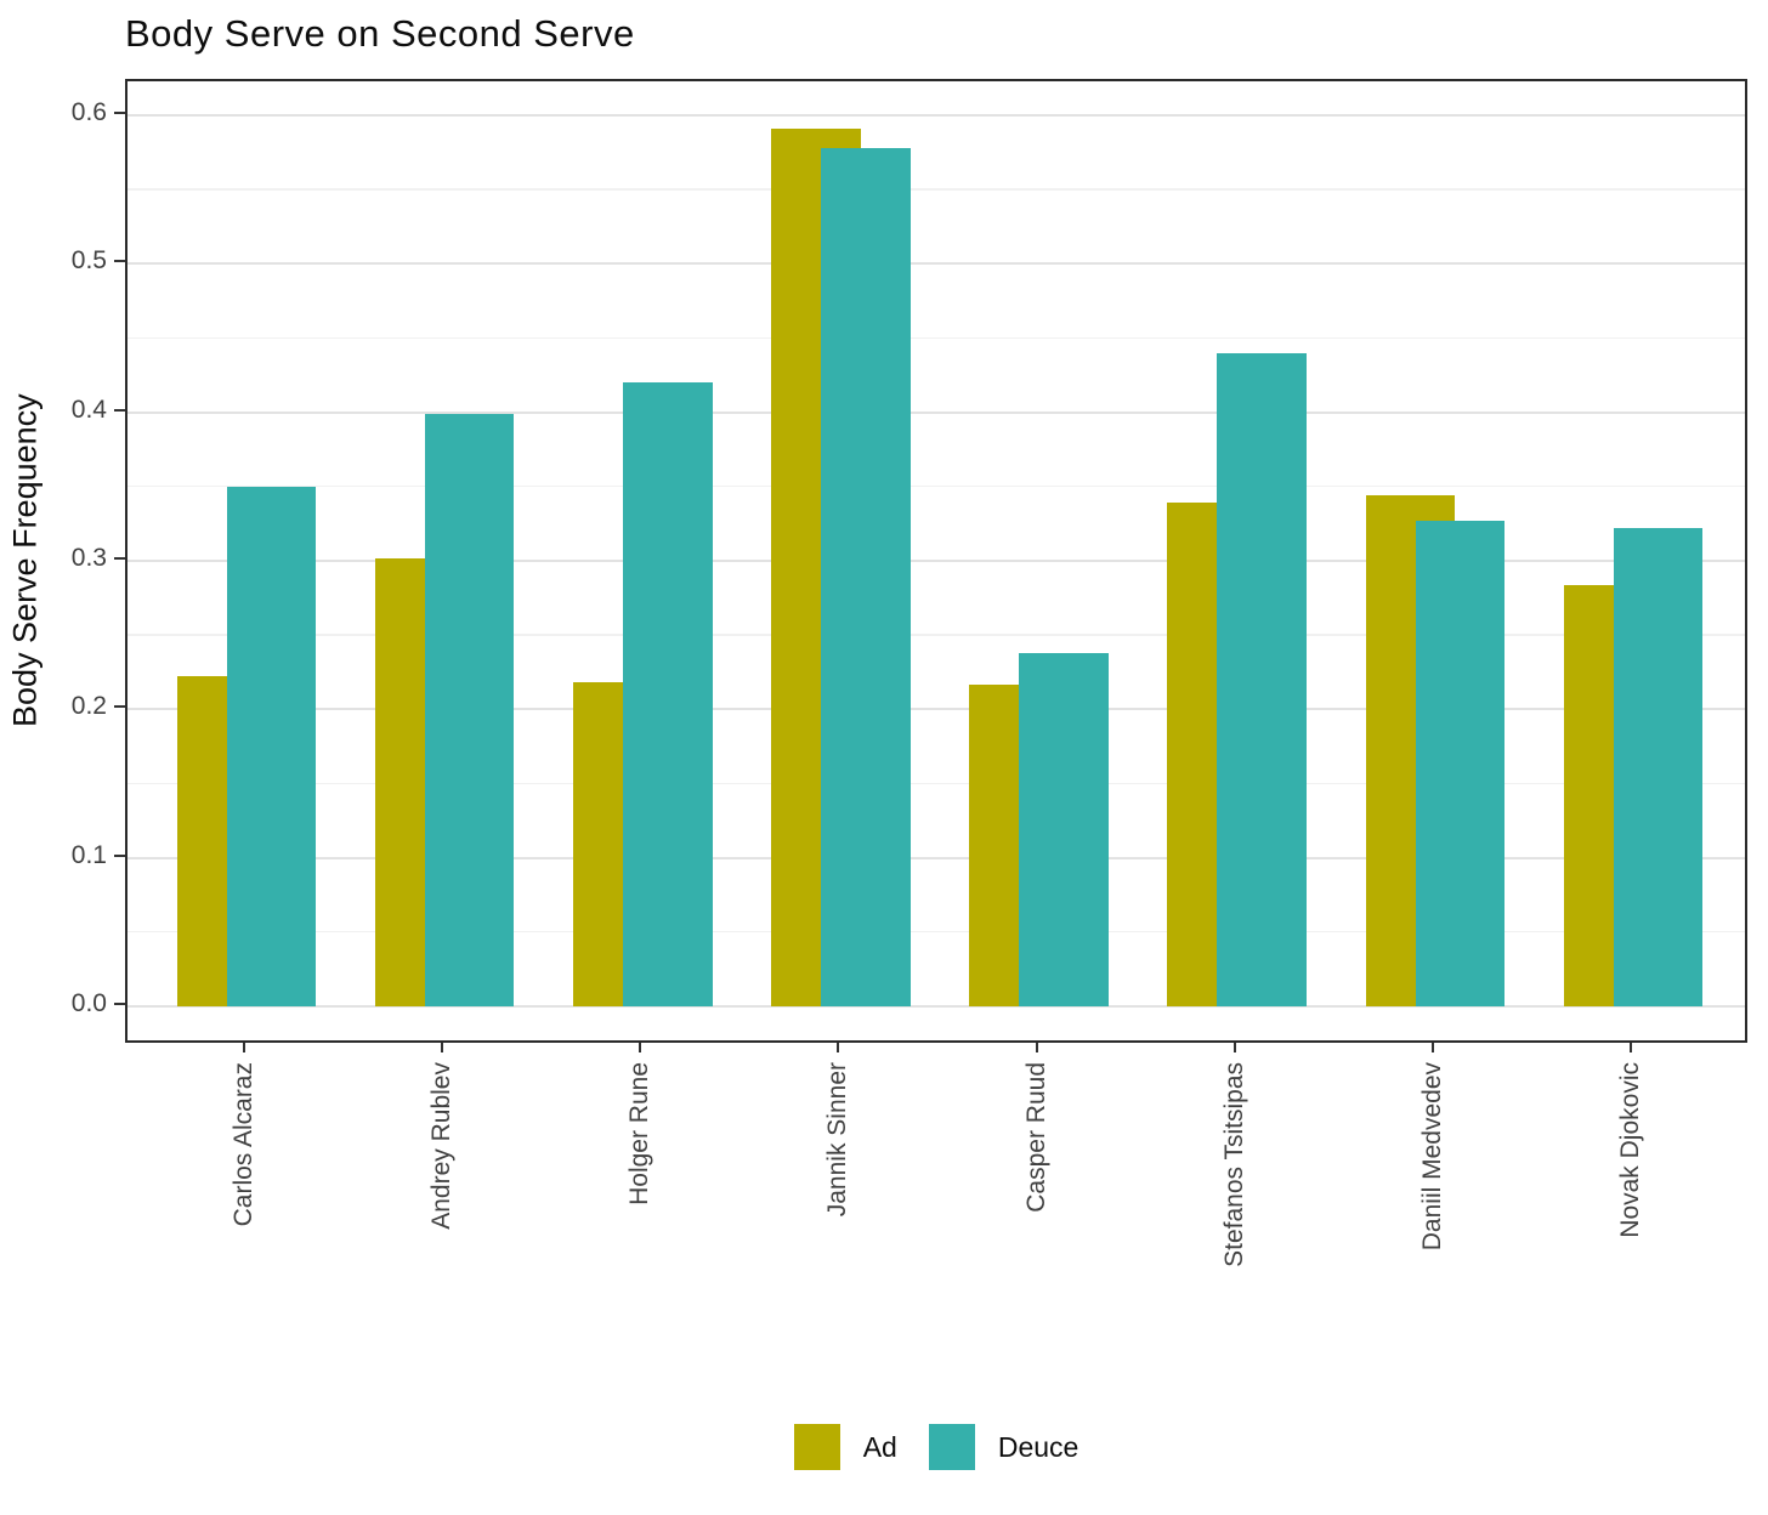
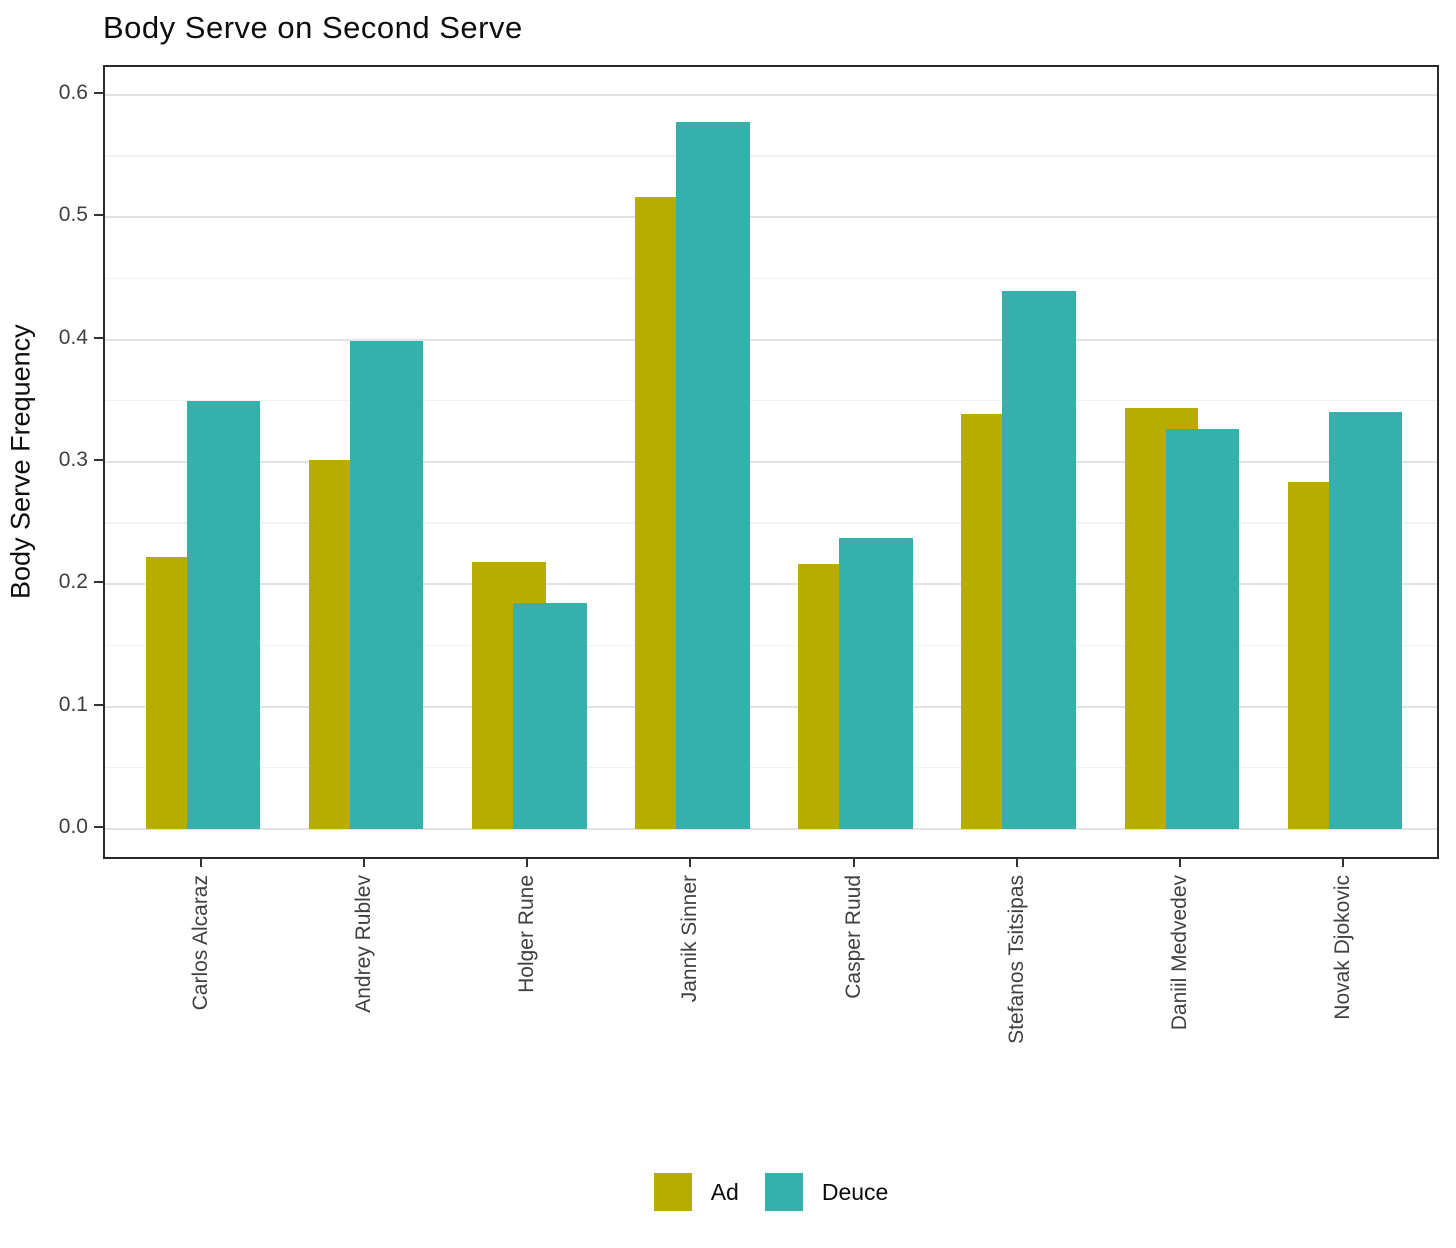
Deuce/Holger Rune: 0.420 -> 0.185
Ad/Jannik Sinner: 0.591 -> 0.517
Deuce/Novak Djokovic: 0.322 -> 0.341
